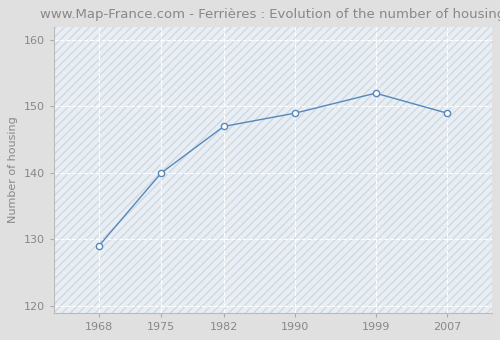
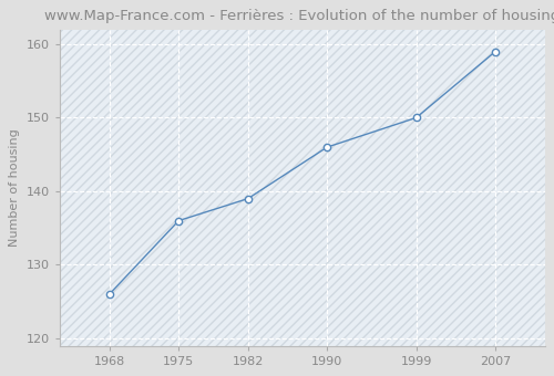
1968: 129 -> 126
1975: 140 -> 136
1982: 147 -> 139
1990: 149 -> 146
1999: 152 -> 150
2007: 149 -> 159
